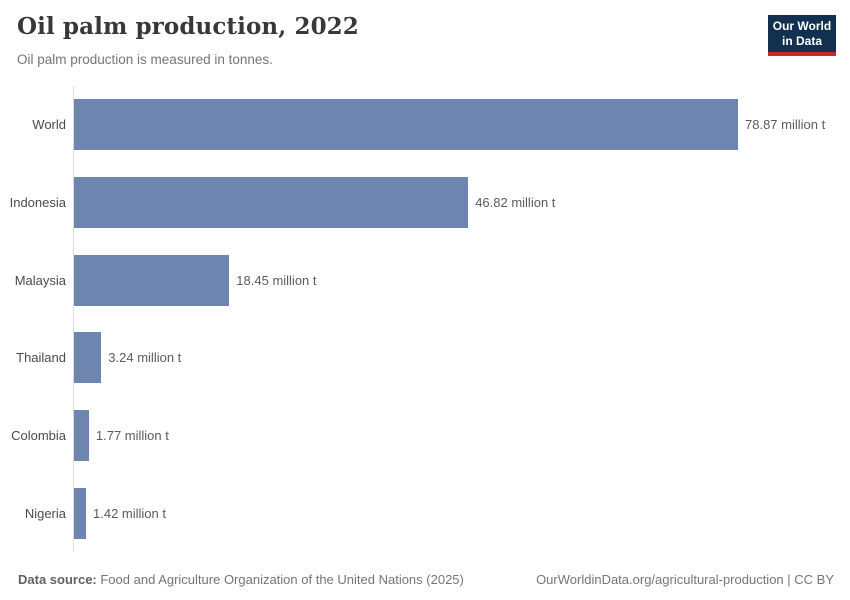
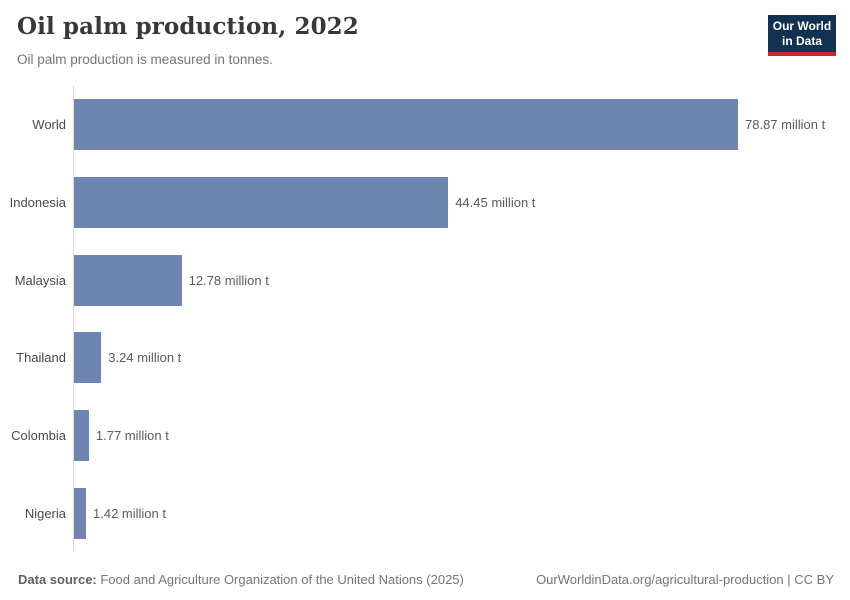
Indonesia: 46.82 -> 44.45
Malaysia: 18.45 -> 12.78
